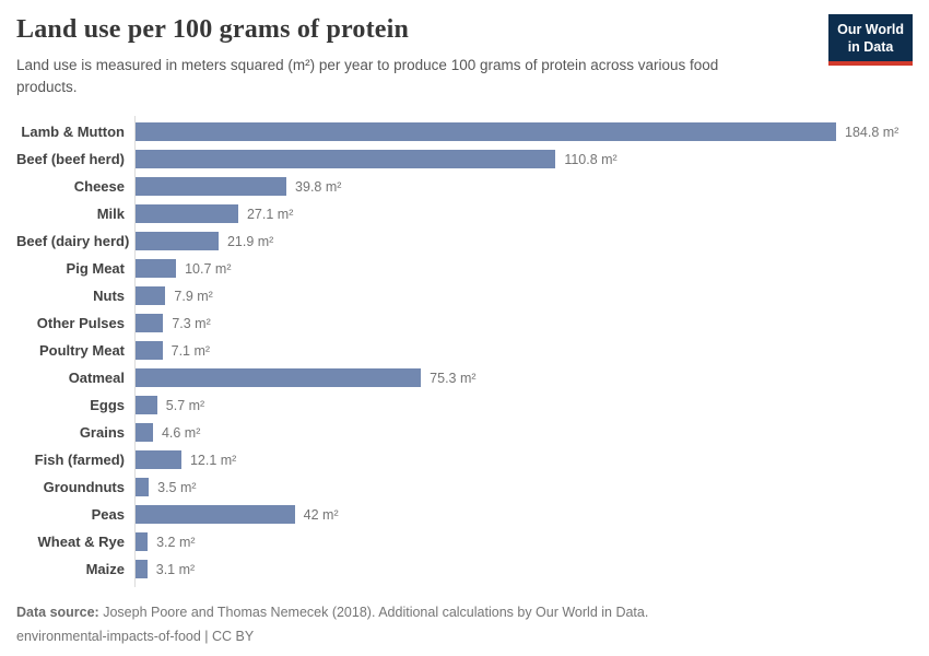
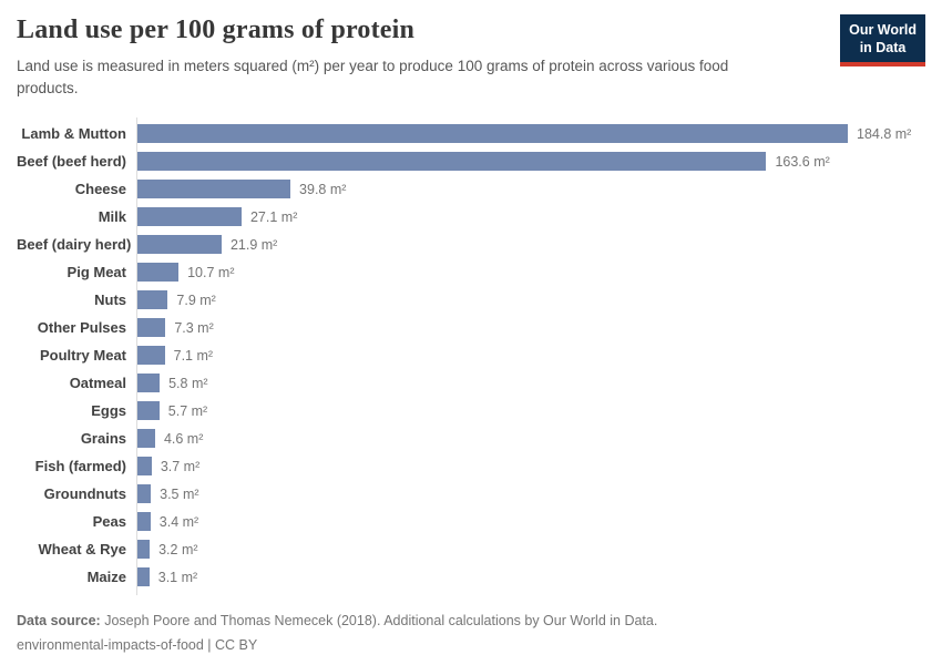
Beef (beef herd): 110.8 -> 163.6
Oatmeal: 75.3 -> 5.8
Fish (farmed): 12.1 -> 3.7
Peas: 42 -> 3.4
